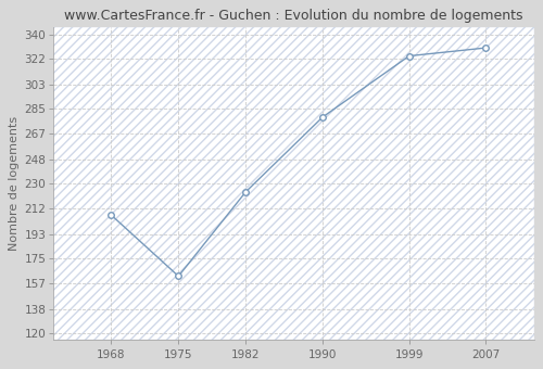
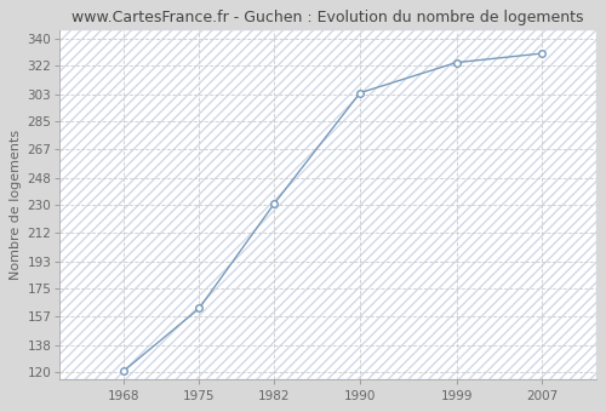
1968: 207 -> 121
1982: 224 -> 231
1990: 279 -> 304
